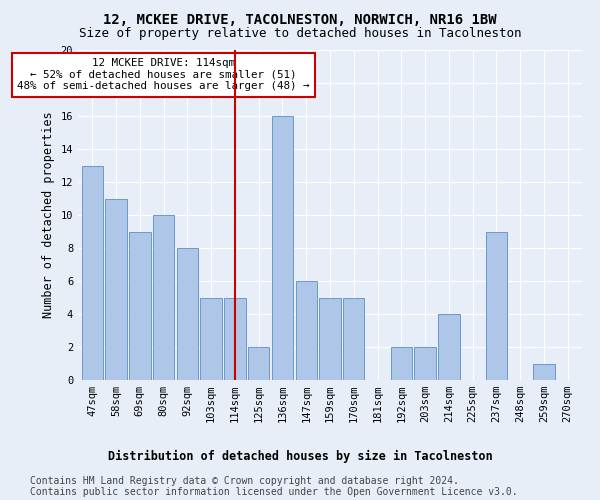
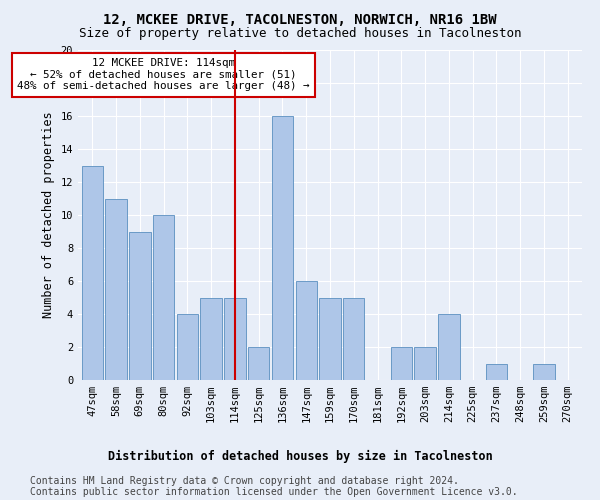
92sqm: 8 -> 4
237sqm: 9 -> 1
